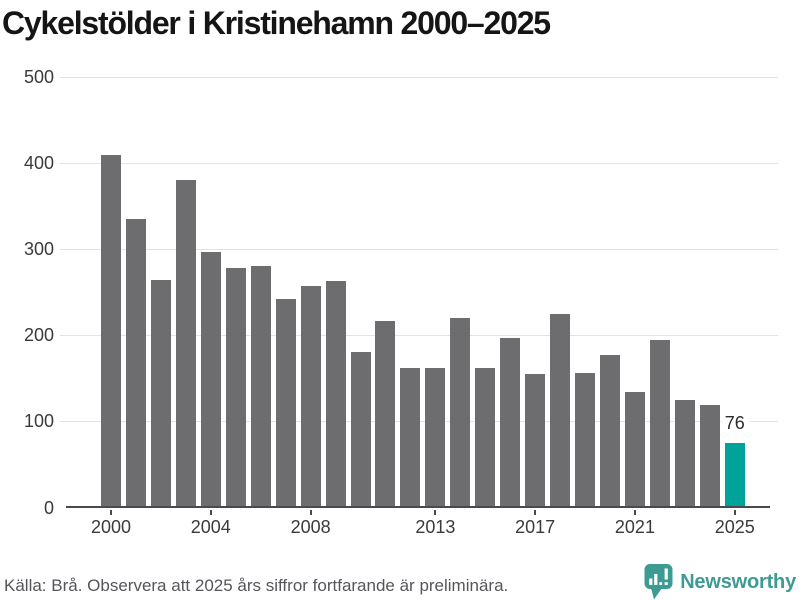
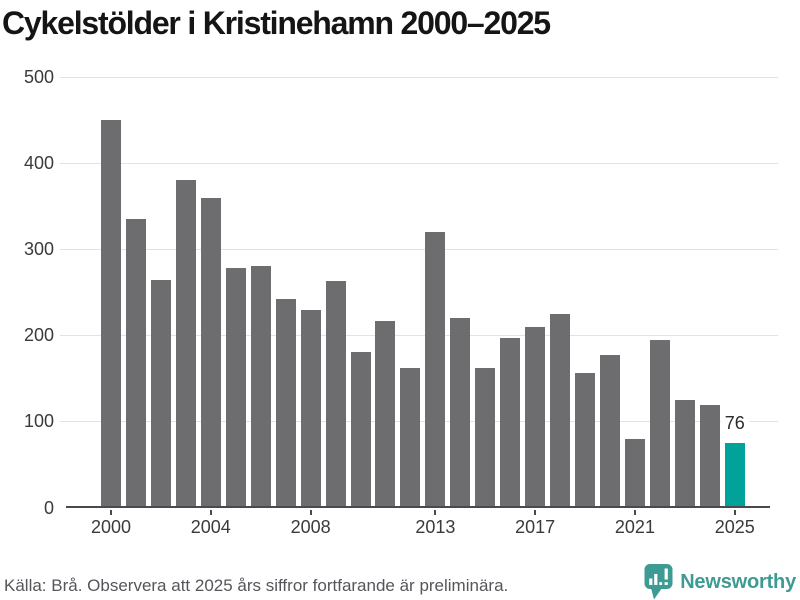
2000: 410 -> 450
2004: 300 -> 360
2008: 260 -> 230
2013: 160 -> 320
2017: 160 -> 210
2021: 140 -> 80
